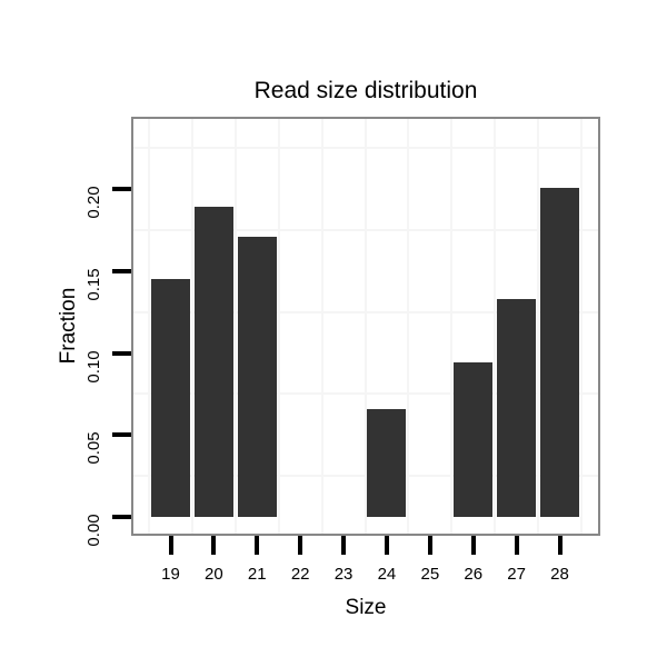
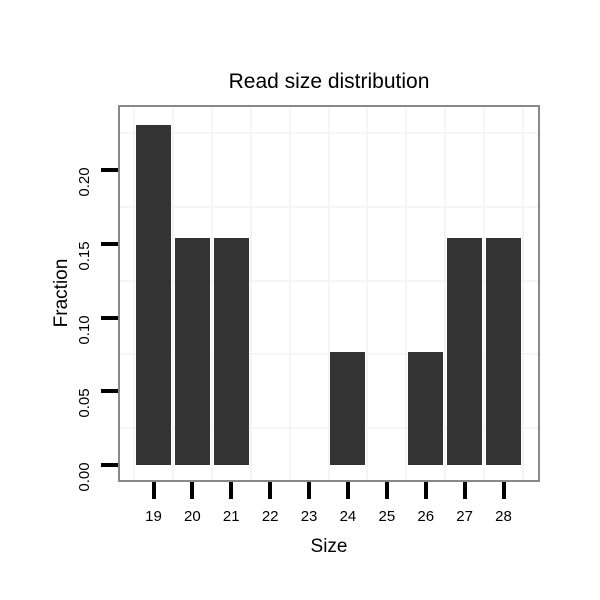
19: 0.145 -> 0.231
20: 0.189 -> 0.154
21: 0.171 -> 0.154
24: 0.066 -> 0.077
26: 0.094 -> 0.077
27: 0.133 -> 0.154
28: 0.201 -> 0.154
